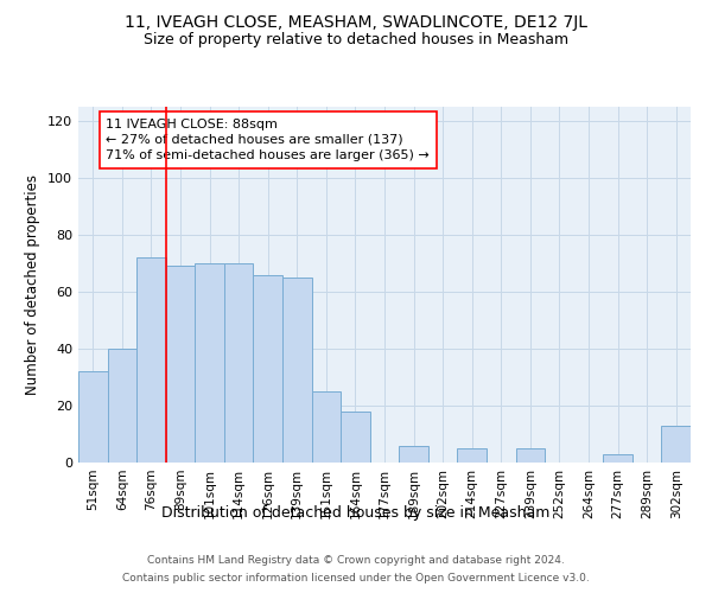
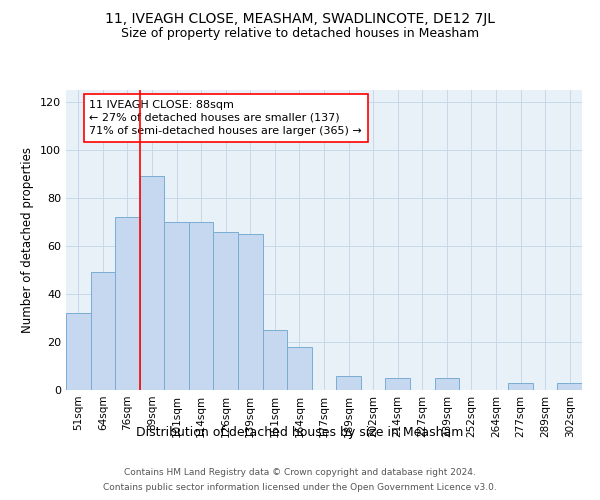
64sqm: 40 -> 49
89sqm: 69 -> 89
302sqm: 13 -> 3
